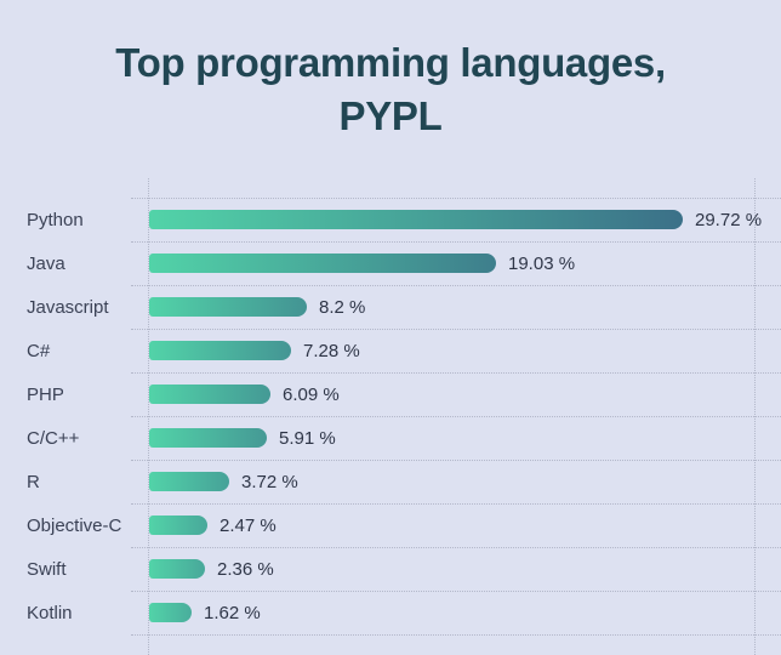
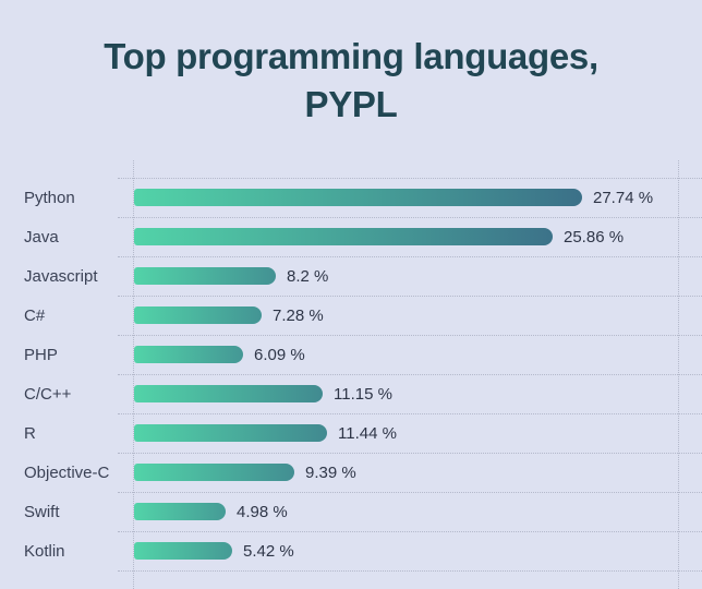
Python: 29.72 -> 27.74
Java: 19.03 -> 25.86
C/C++: 5.91 -> 11.15
R: 3.72 -> 11.44
Objective-C: 2.47 -> 9.39
Swift: 2.36 -> 4.98
Kotlin: 1.62 -> 5.42
